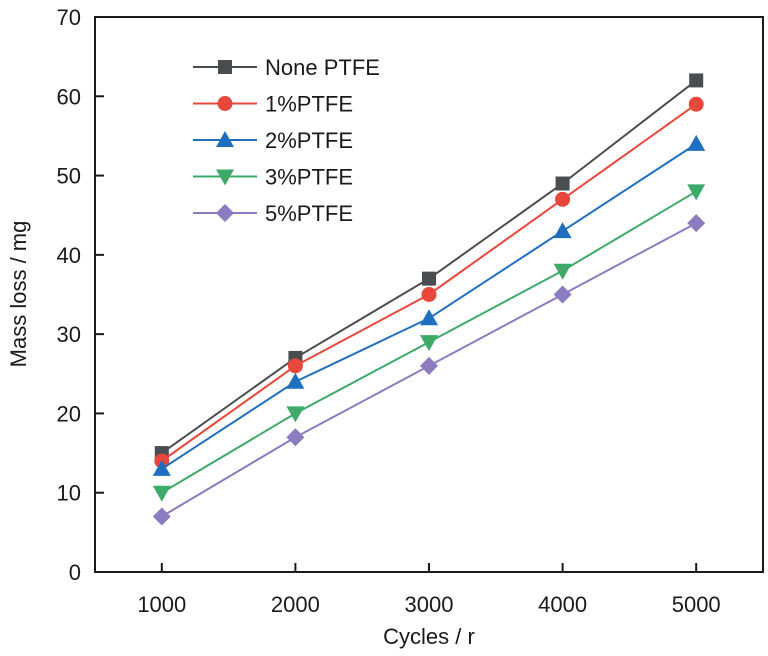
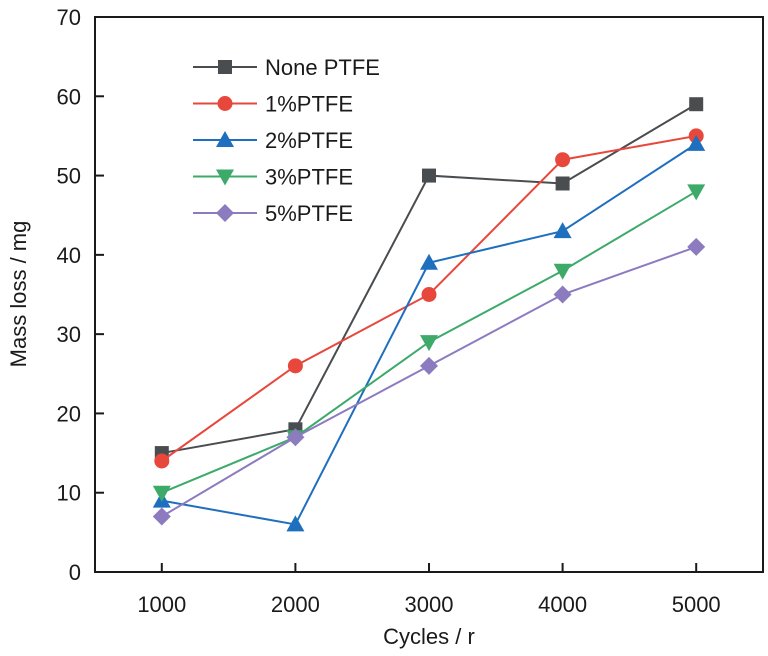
2%PTFE/1000: 13 -> 9
None PTFE/2000: 27 -> 18
2%PTFE/2000: 24 -> 6
3%PTFE/2000: 20 -> 17
None PTFE/3000: 37 -> 50
2%PTFE/3000: 32 -> 39
1%PTFE/4000: 47 -> 52
None PTFE/5000: 62 -> 59
1%PTFE/5000: 59 -> 55
5%PTFE/5000: 44 -> 41
